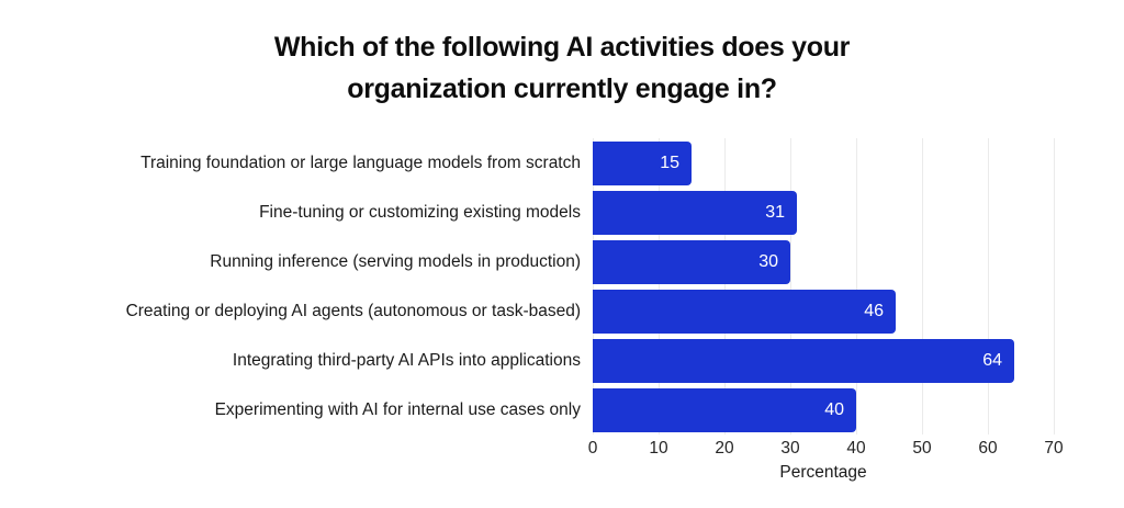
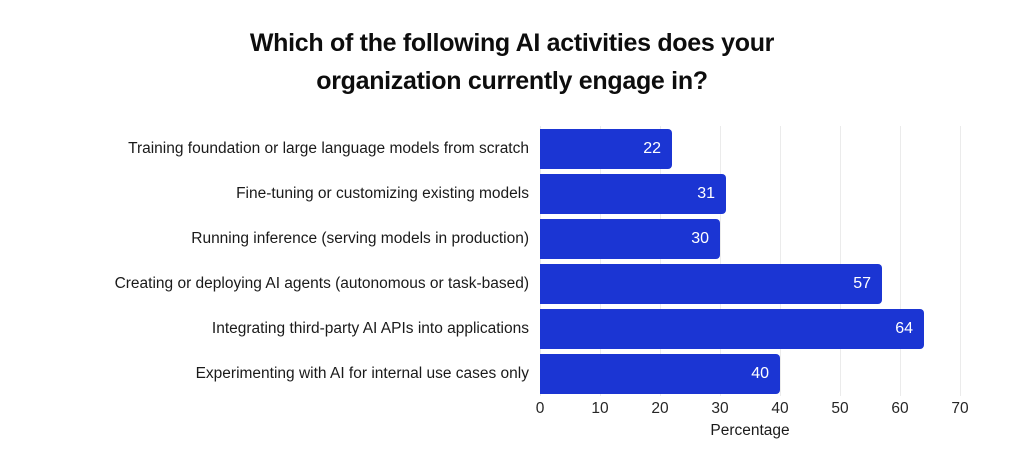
Training foundation or large language models from scratch: 15 -> 22
Creating or deploying AI agents (autonomous or task-based): 46 -> 57
